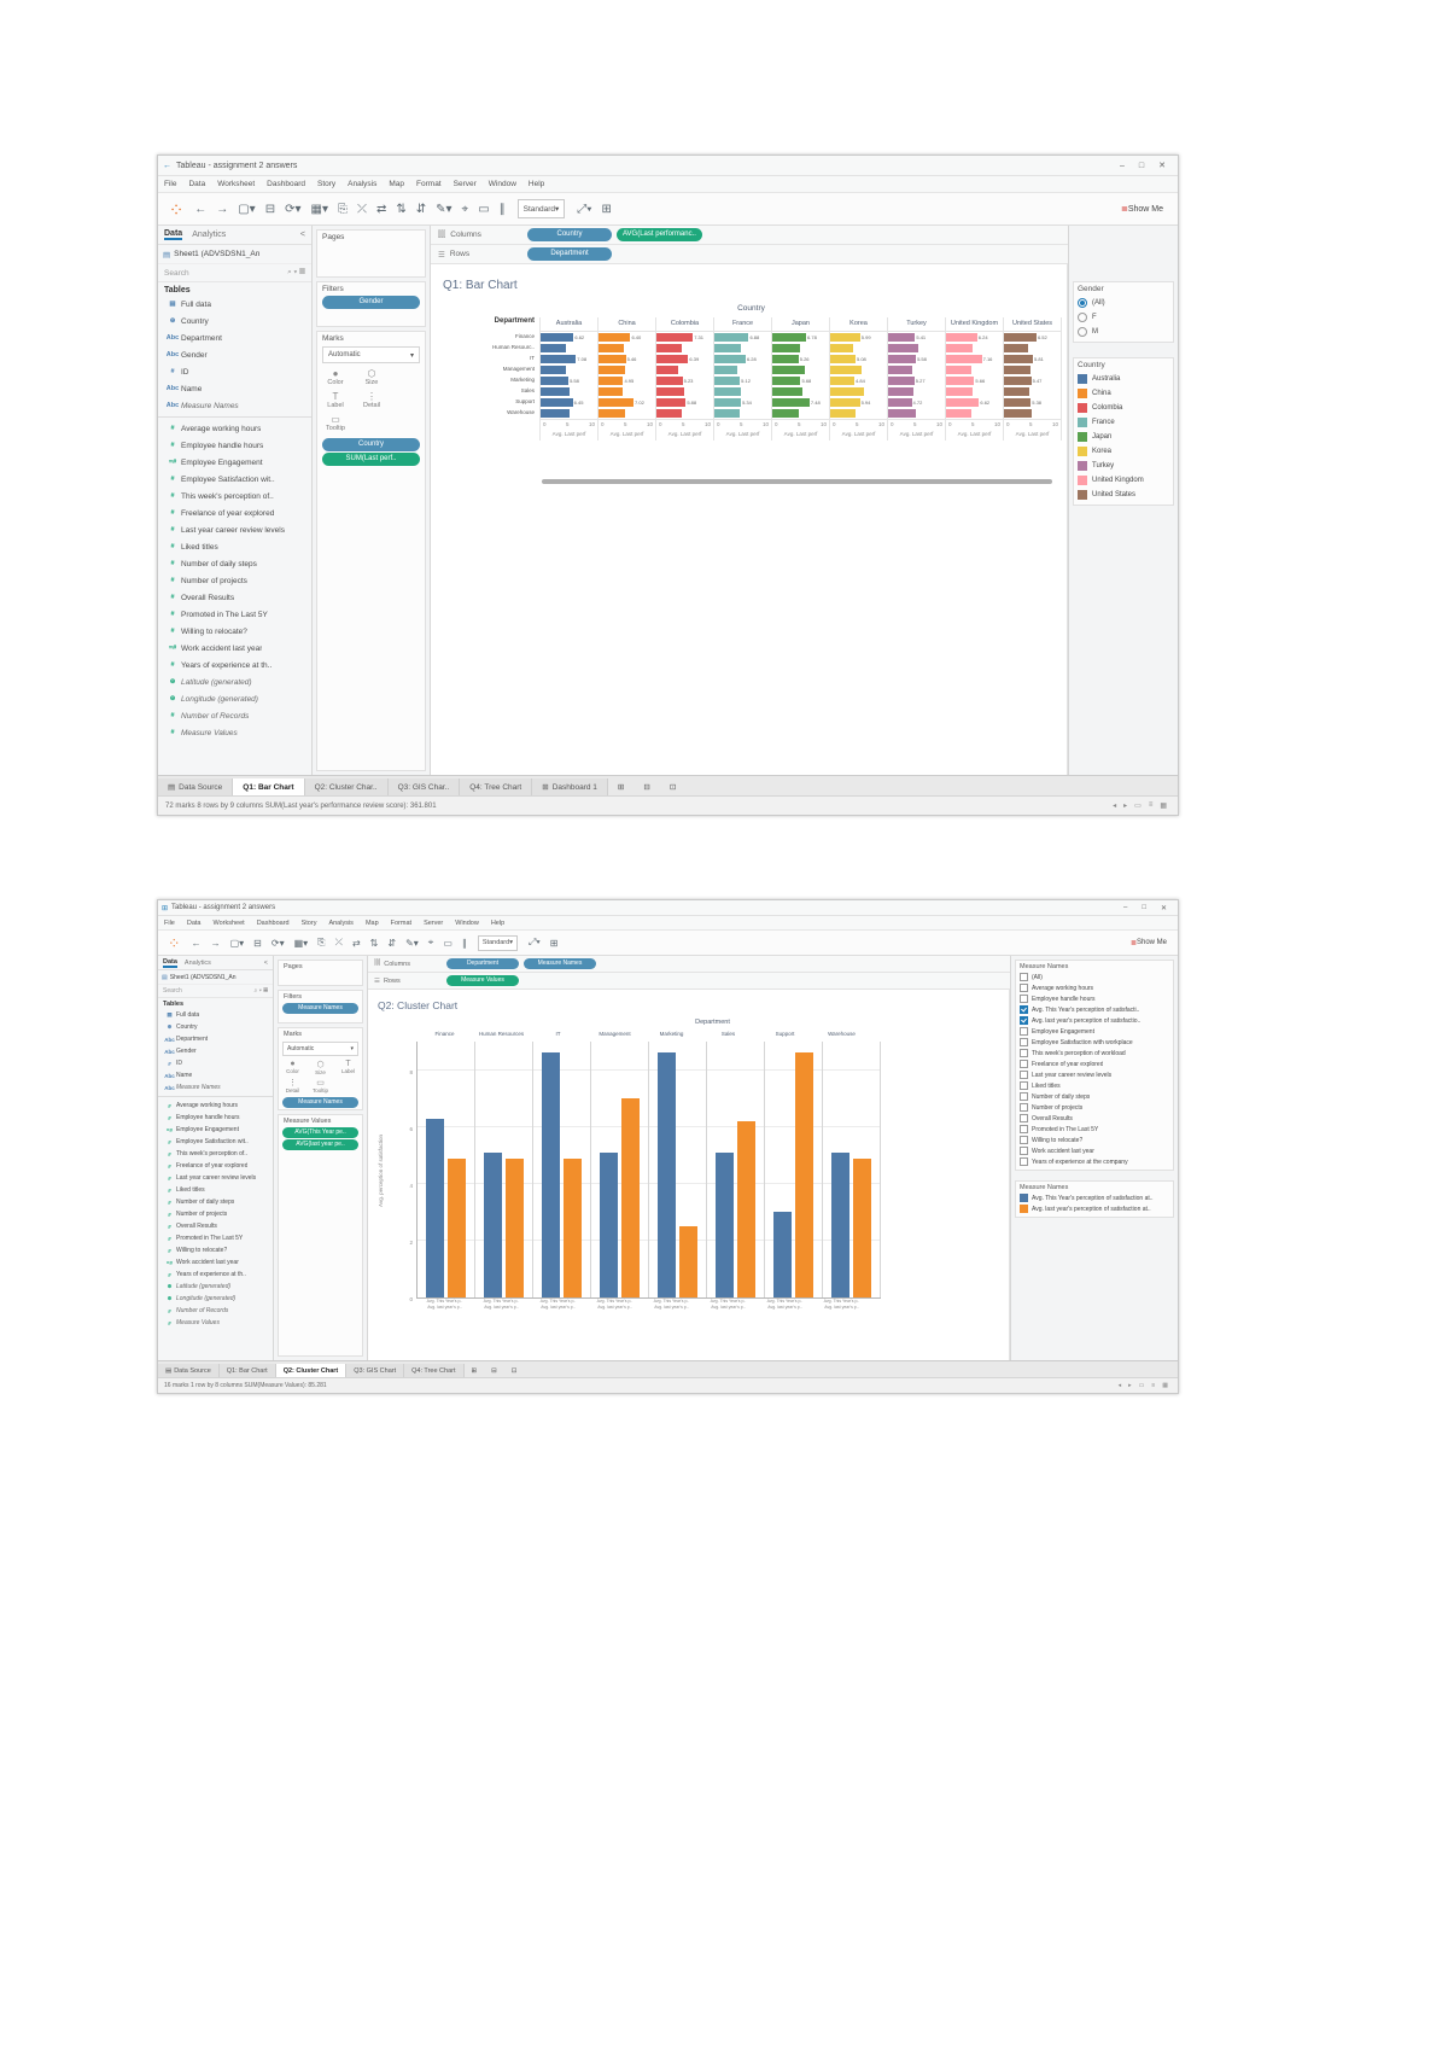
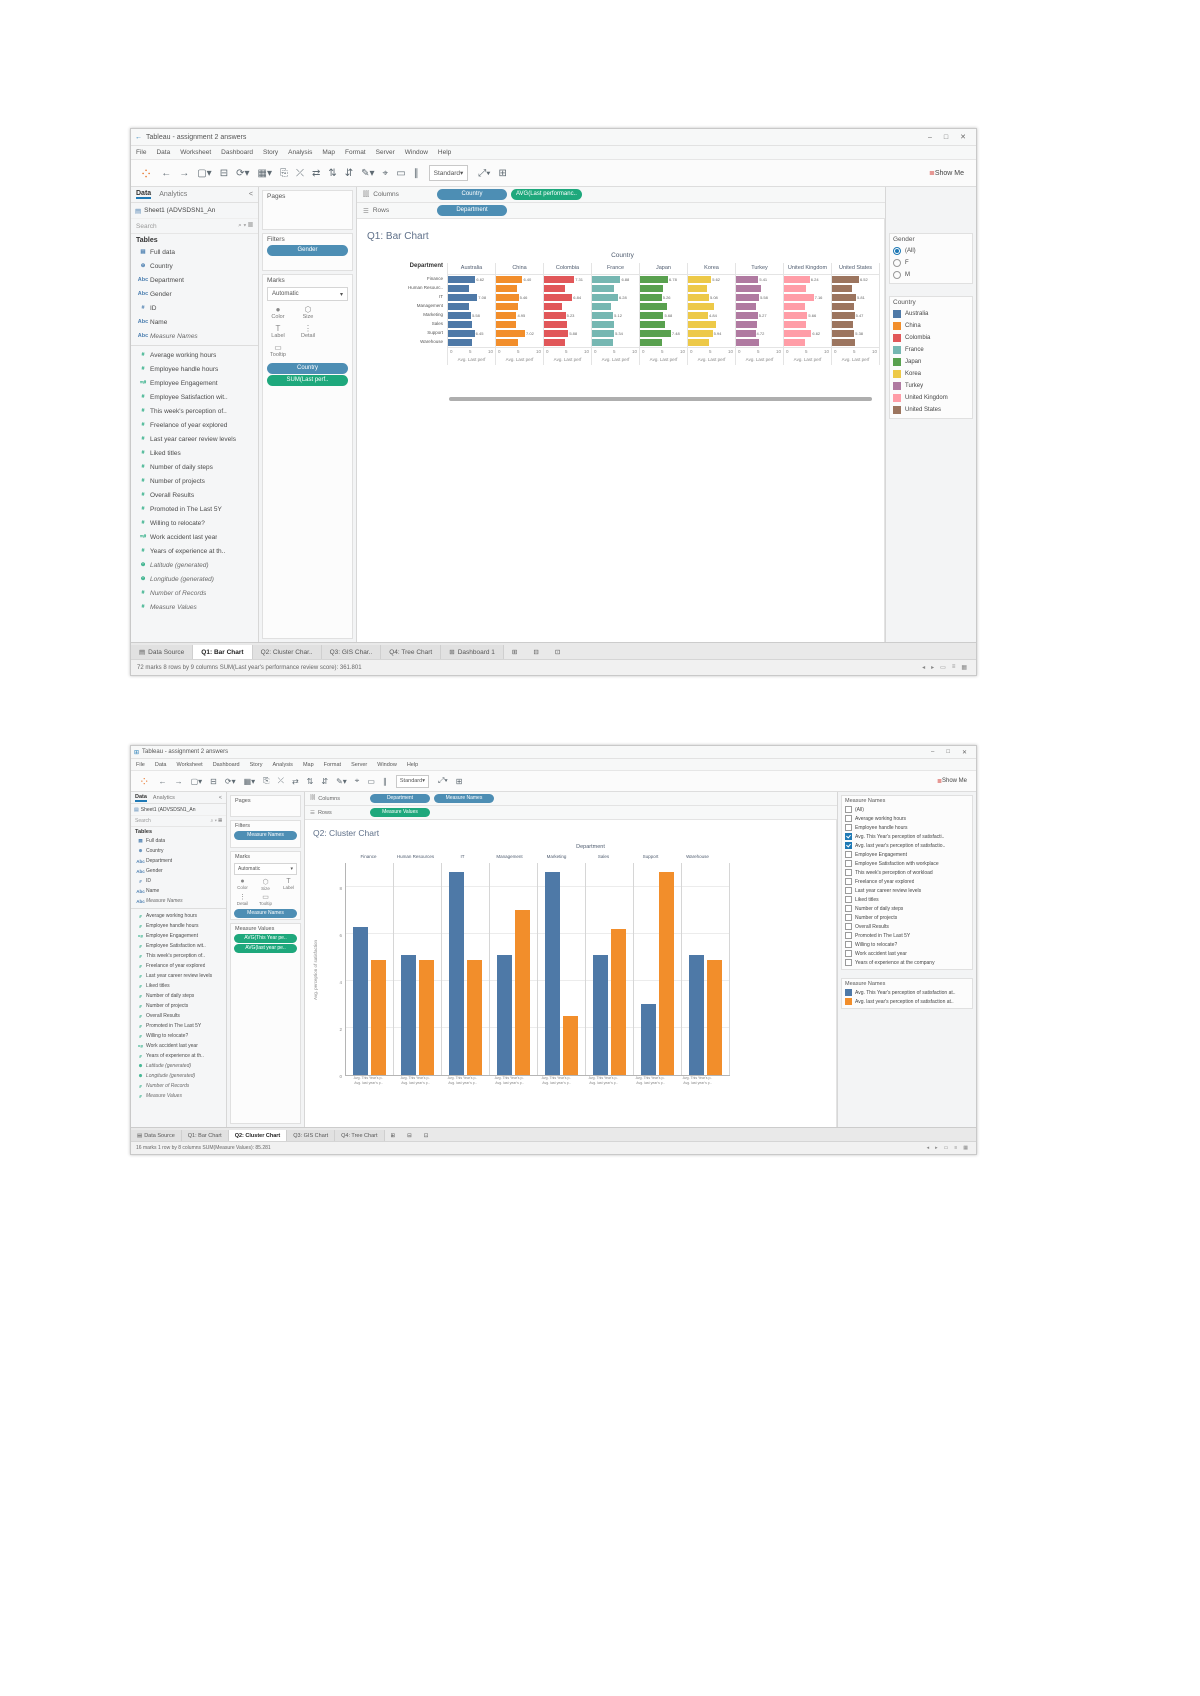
Q1: Bar Chart/Korea/Finance: 5.99 -> 5.62
Q1: Bar Chart/Colombia/IT: 6.39 -> 6.84
